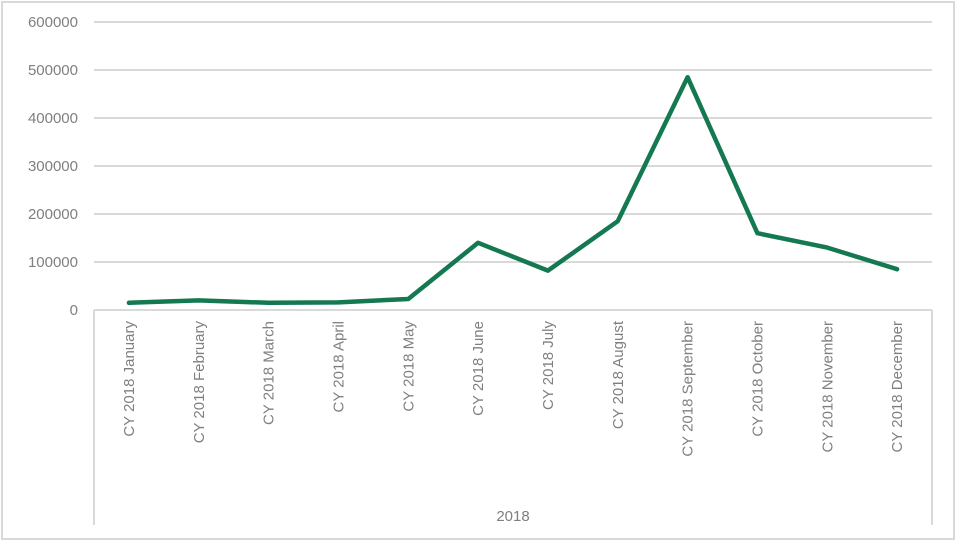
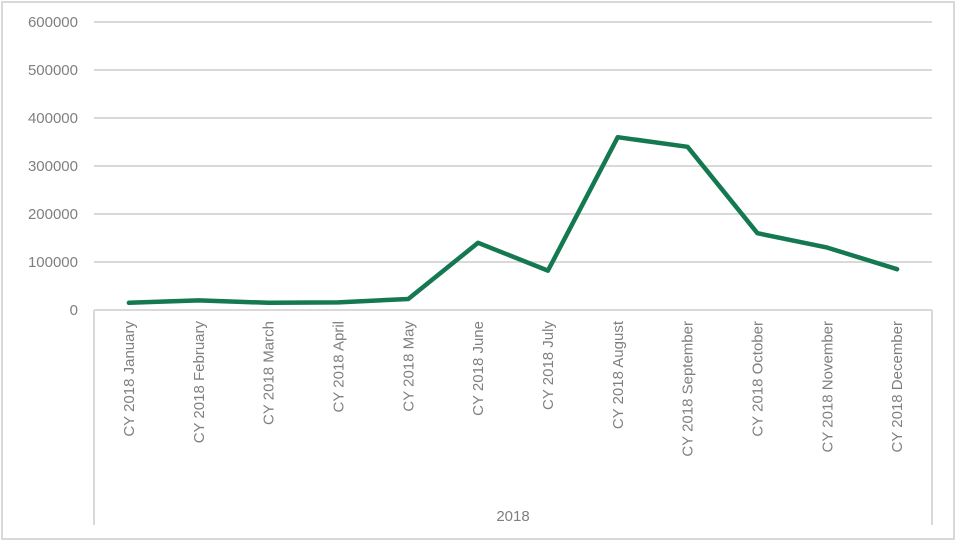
CY 2018 August: 180000 -> 360000
CY 2018 September: 480000 -> 340000
